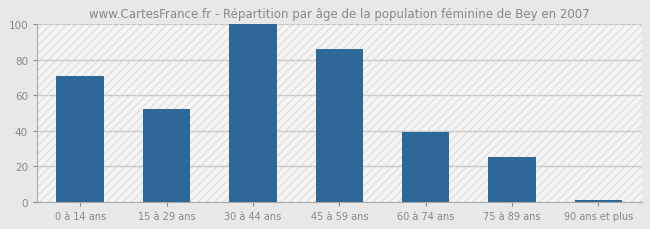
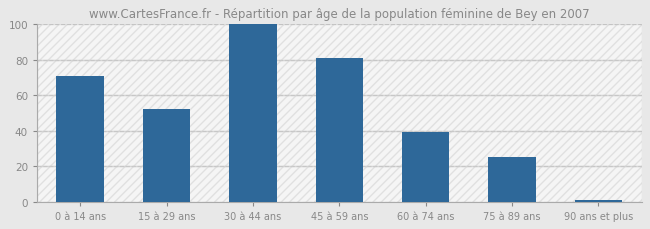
45 à 59 ans: 86 -> 81
